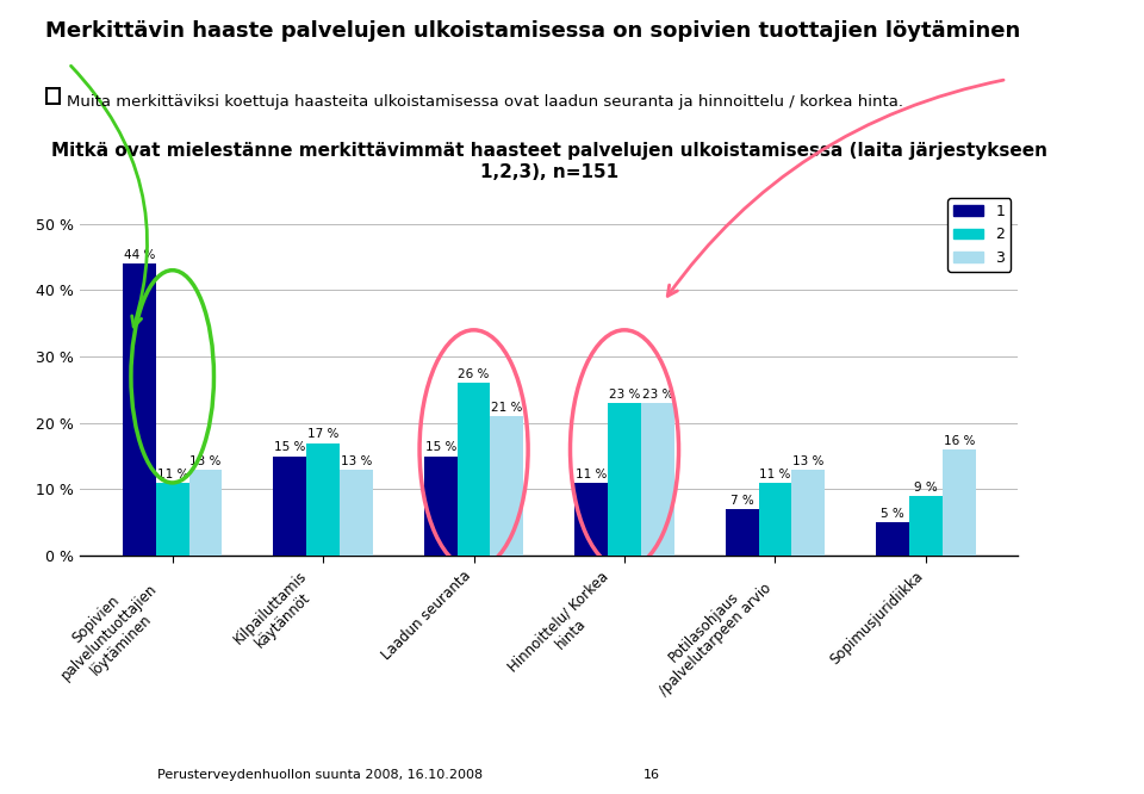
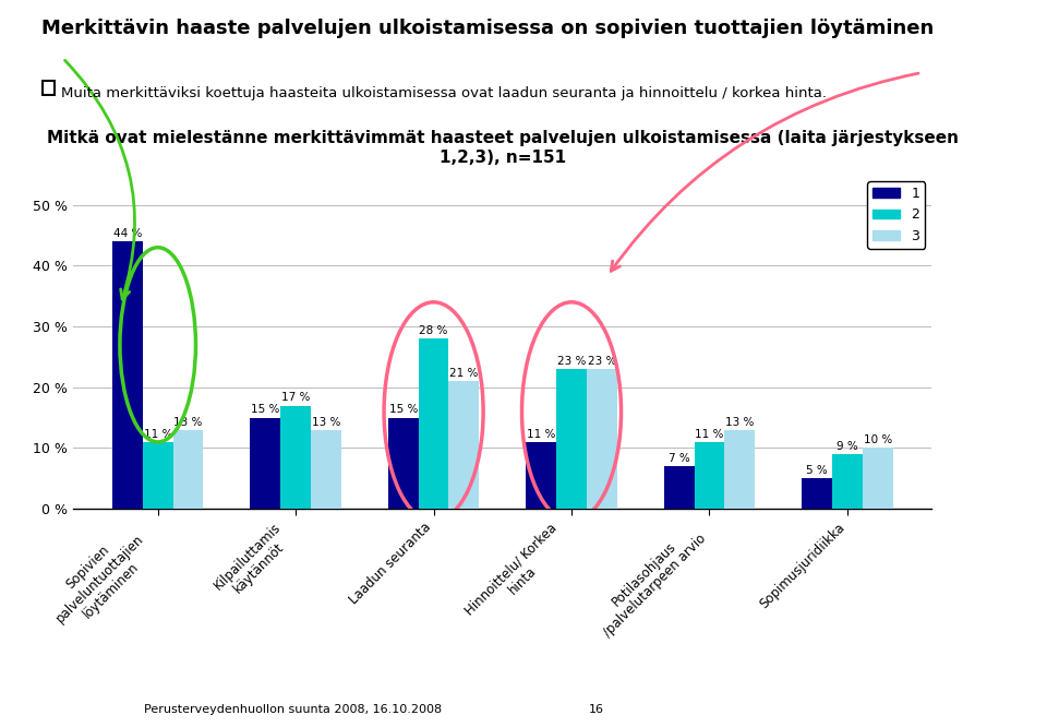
2/Laadun seuranta: 26 -> 28
3/Sopimusjuridiikka: 16 -> 10
